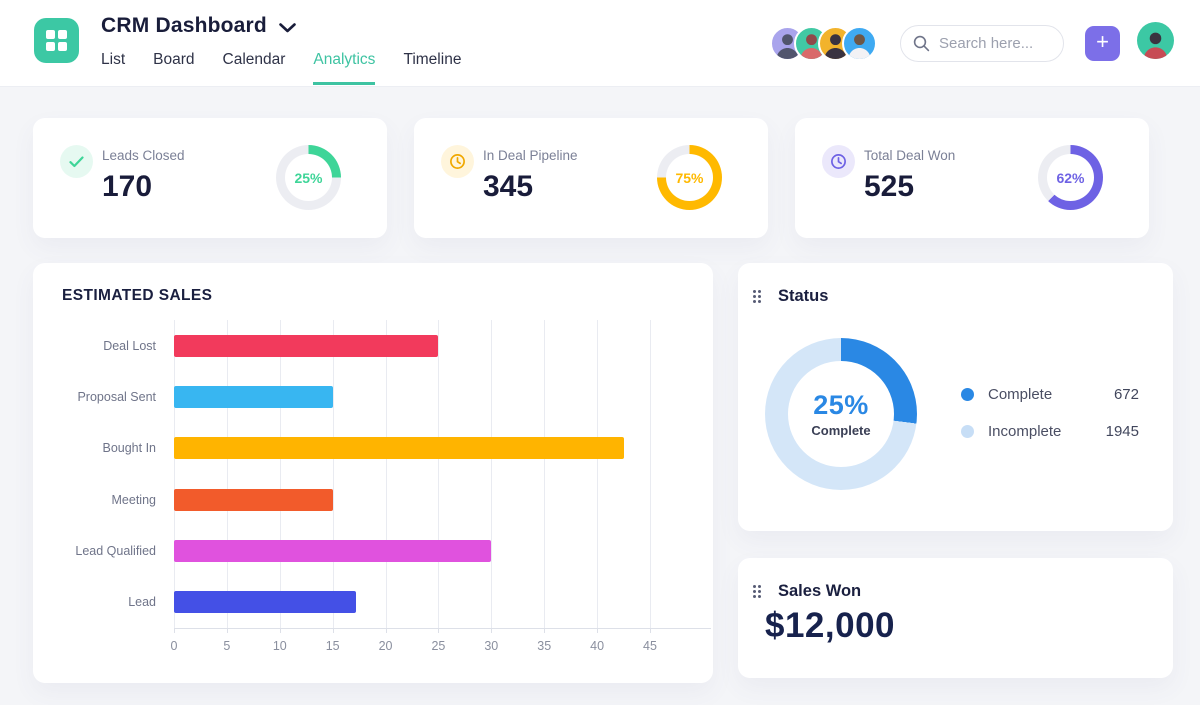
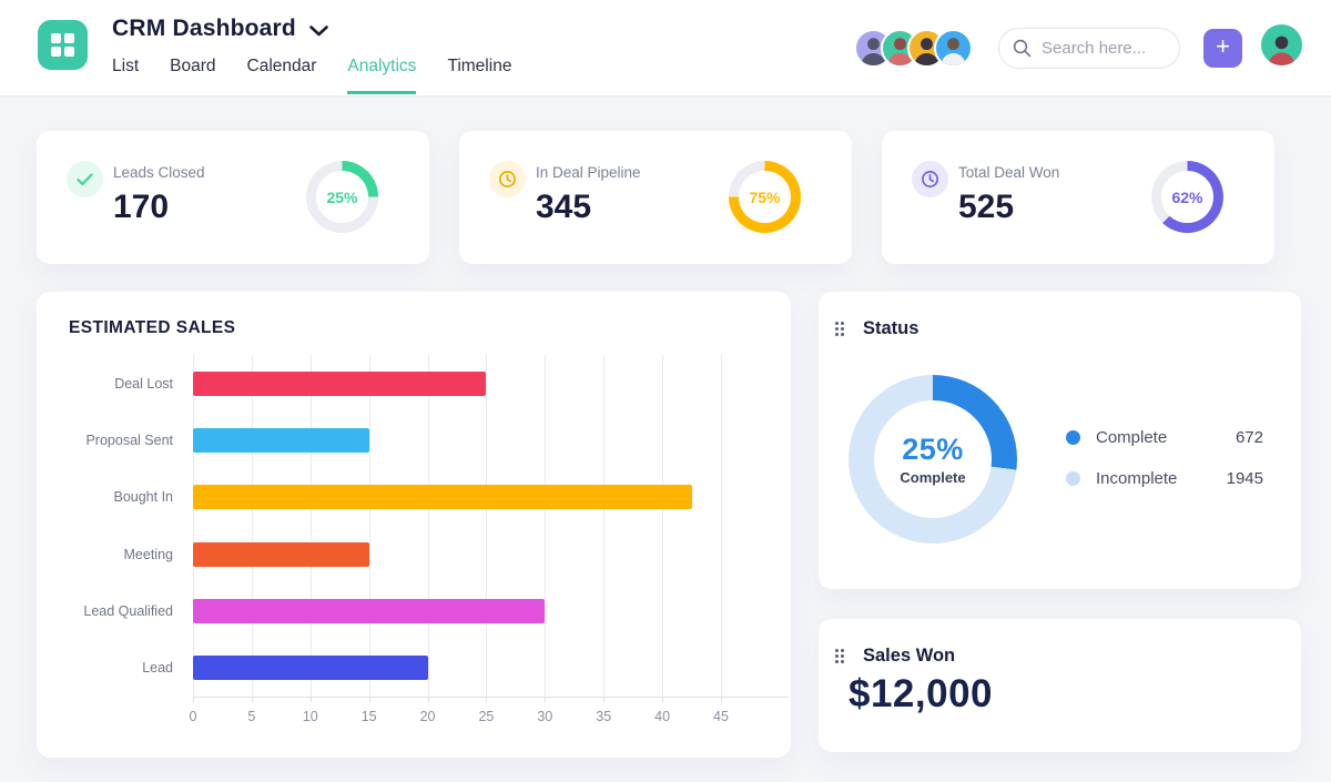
Lead: 17.2 -> 20.0
